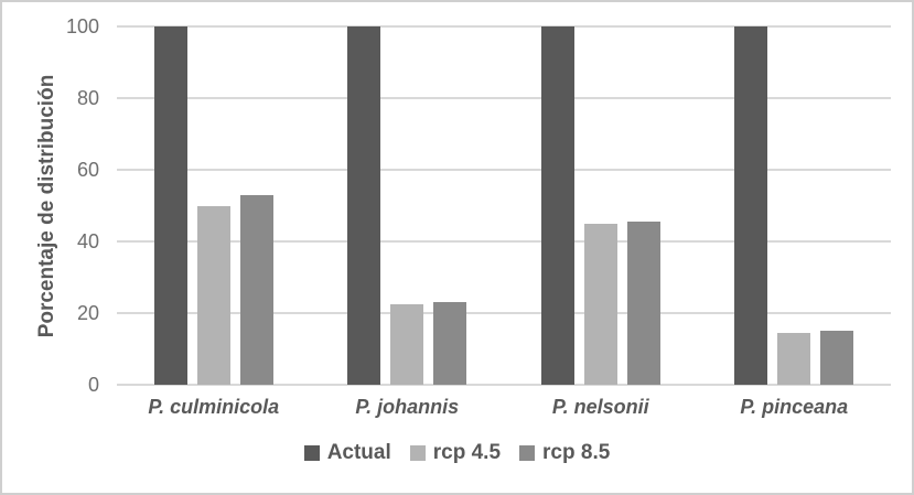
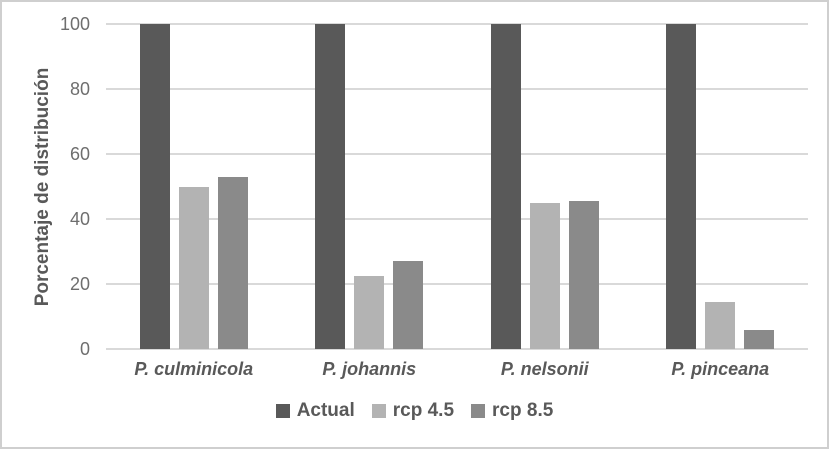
rcp 8.5/P. johannis: 23 -> 27
rcp 8.5/P. pinceana: 15 -> 6
